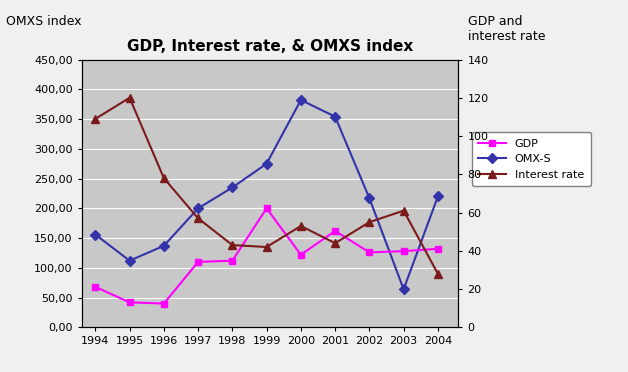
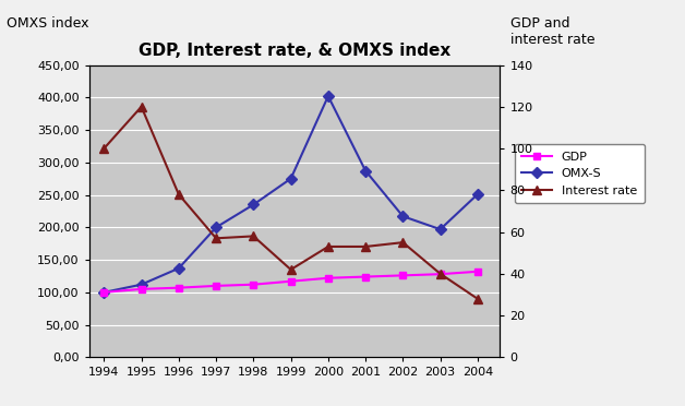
GDP/1994: 68 -> 100
OMX-S/1994: 156 -> 100
Interest rate/1994: 109 -> 100
GDP/1995: 42 -> 105
GDP/1996: 40 -> 107
Interest rate/1998: 43 -> 58
GDP/1999: 200 -> 117
OMX-S/2000: 382 -> 402
GDP/2001: 162 -> 124
OMX-S/2001: 354 -> 287
Interest rate/2001: 44 -> 53
OMX-S/2003: 64 -> 197
Interest rate/2003: 61 -> 40
OMX-S/2004: 220 -> 251
